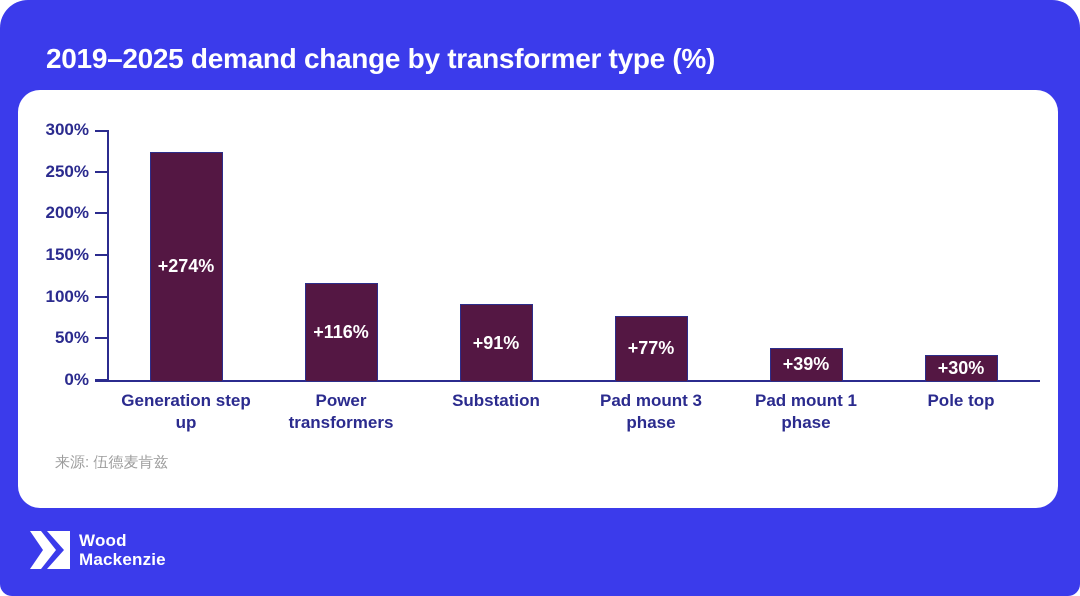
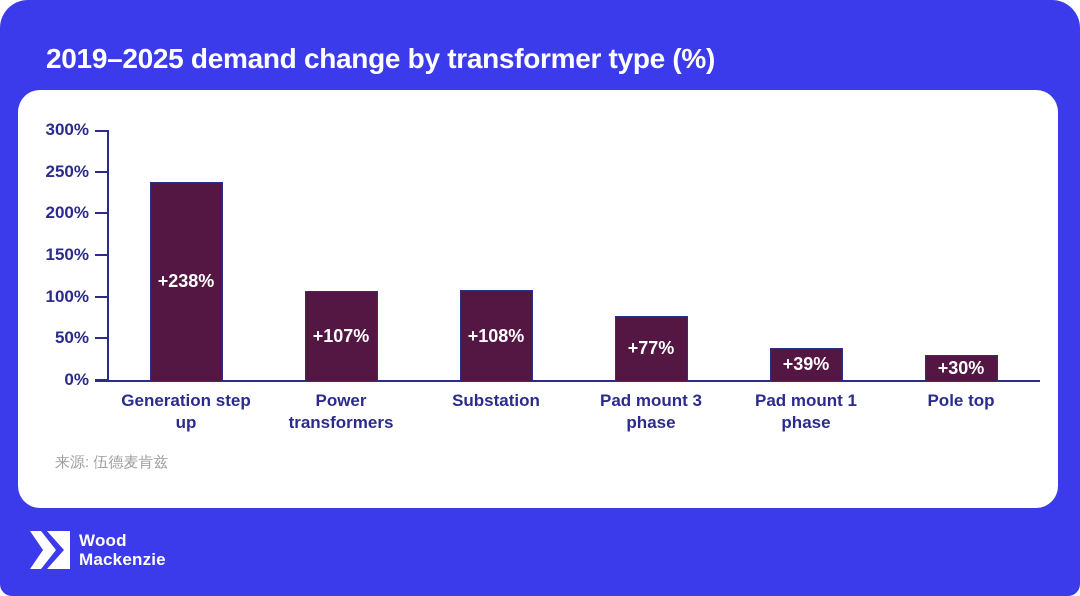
Generation step up: +274% -> +238%
Power transformers: +116% -> +107%
Substation: +91% -> +108%
